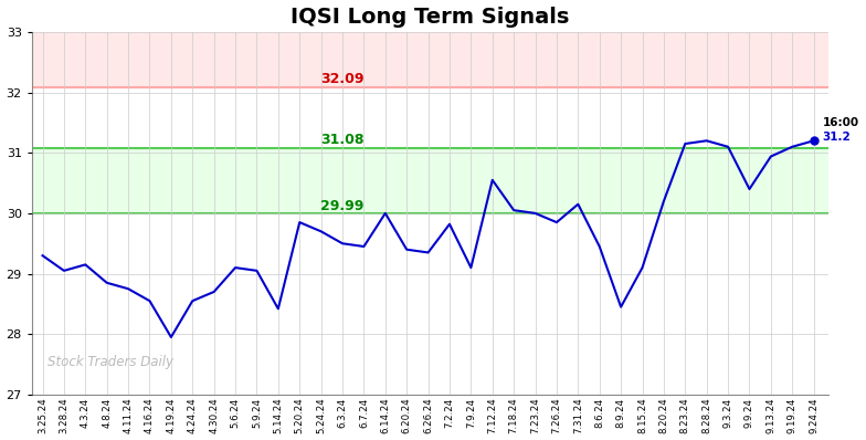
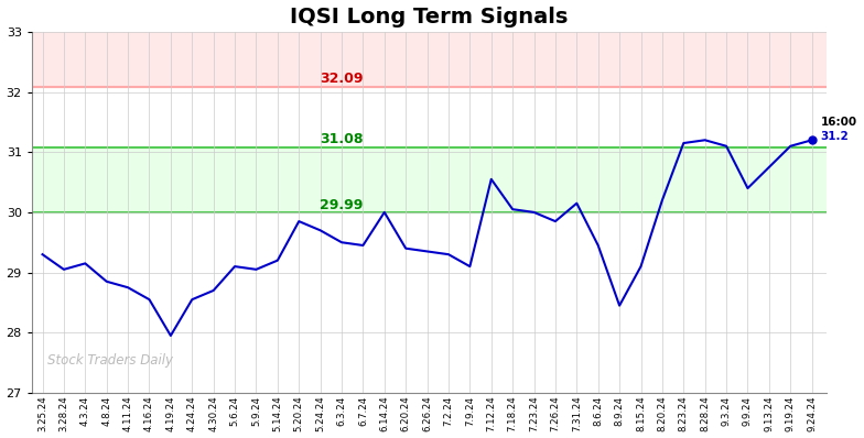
5.14.24: 28.42 -> 29.20
7.2.24: 29.82 -> 29.30
9.13.24: 30.94 -> 30.75
